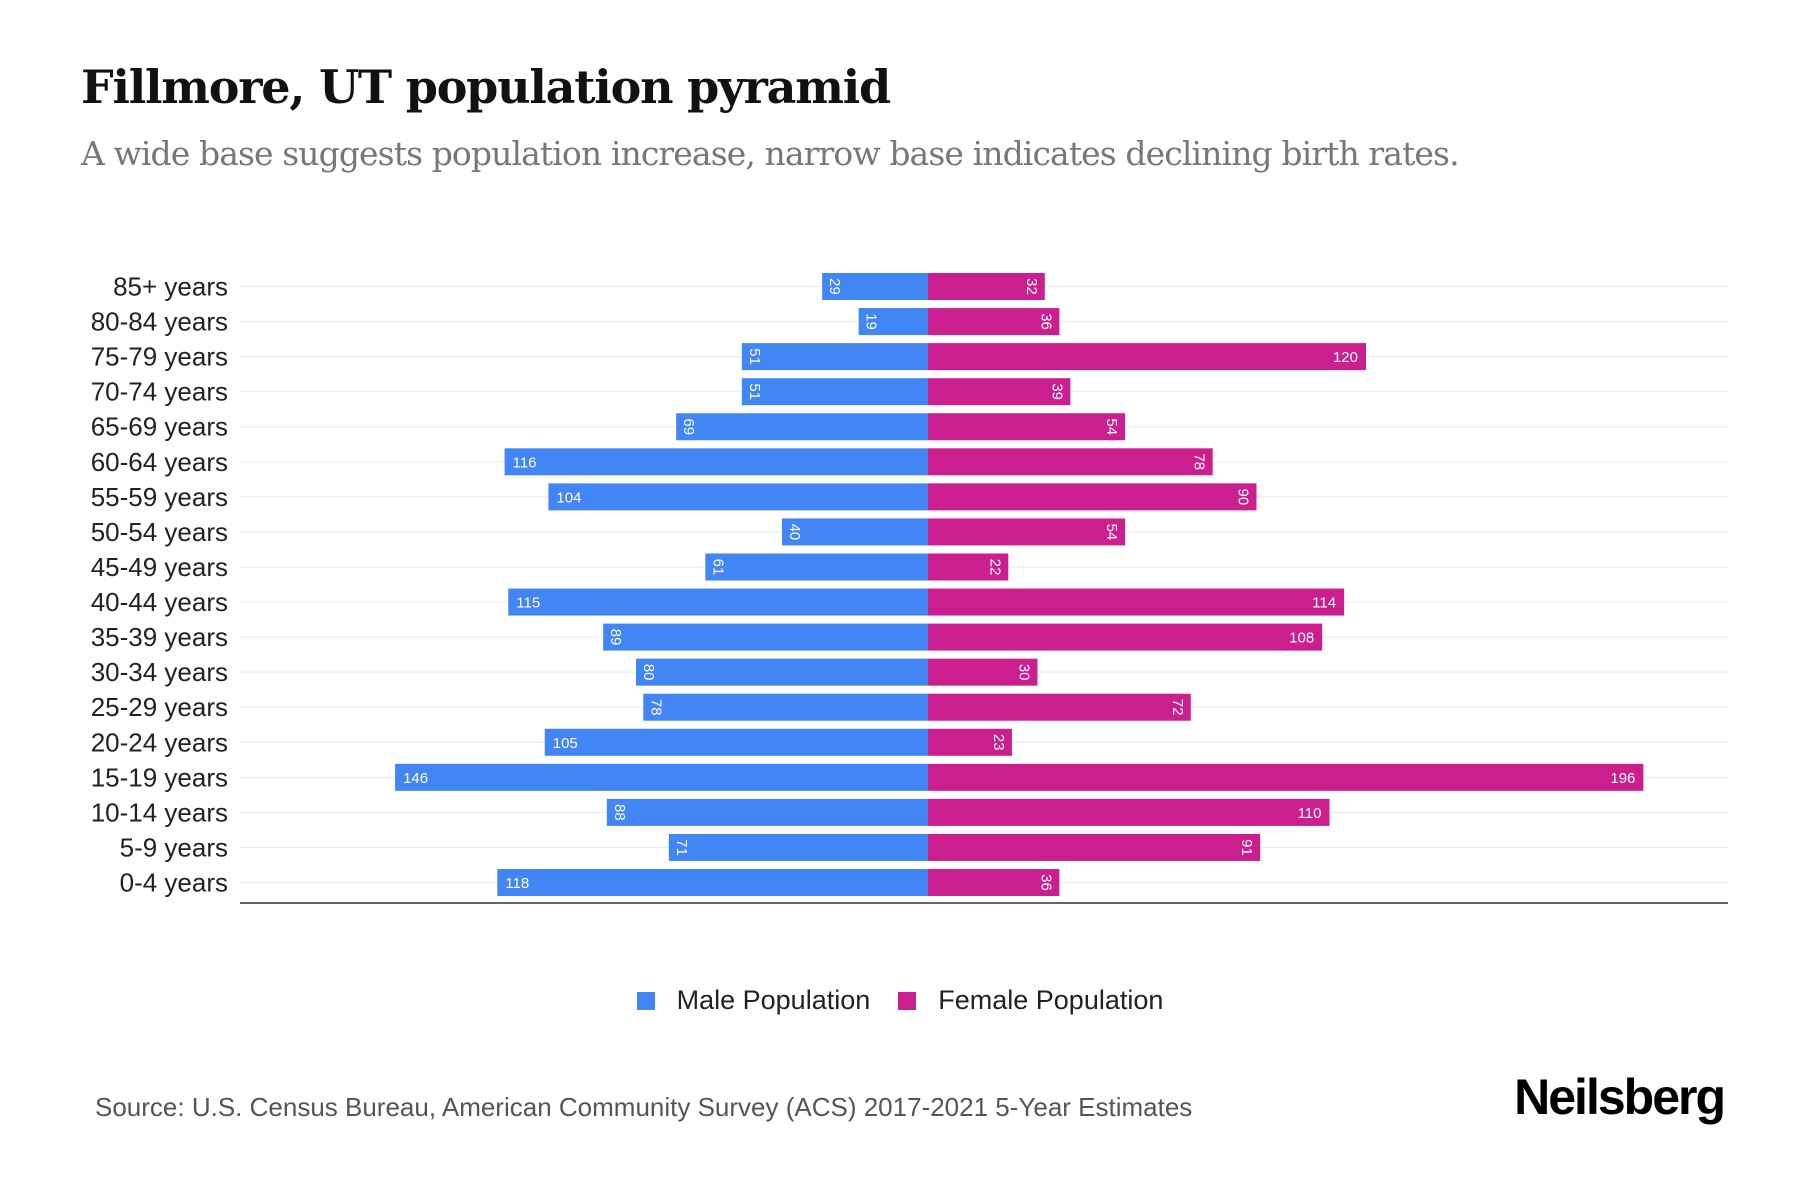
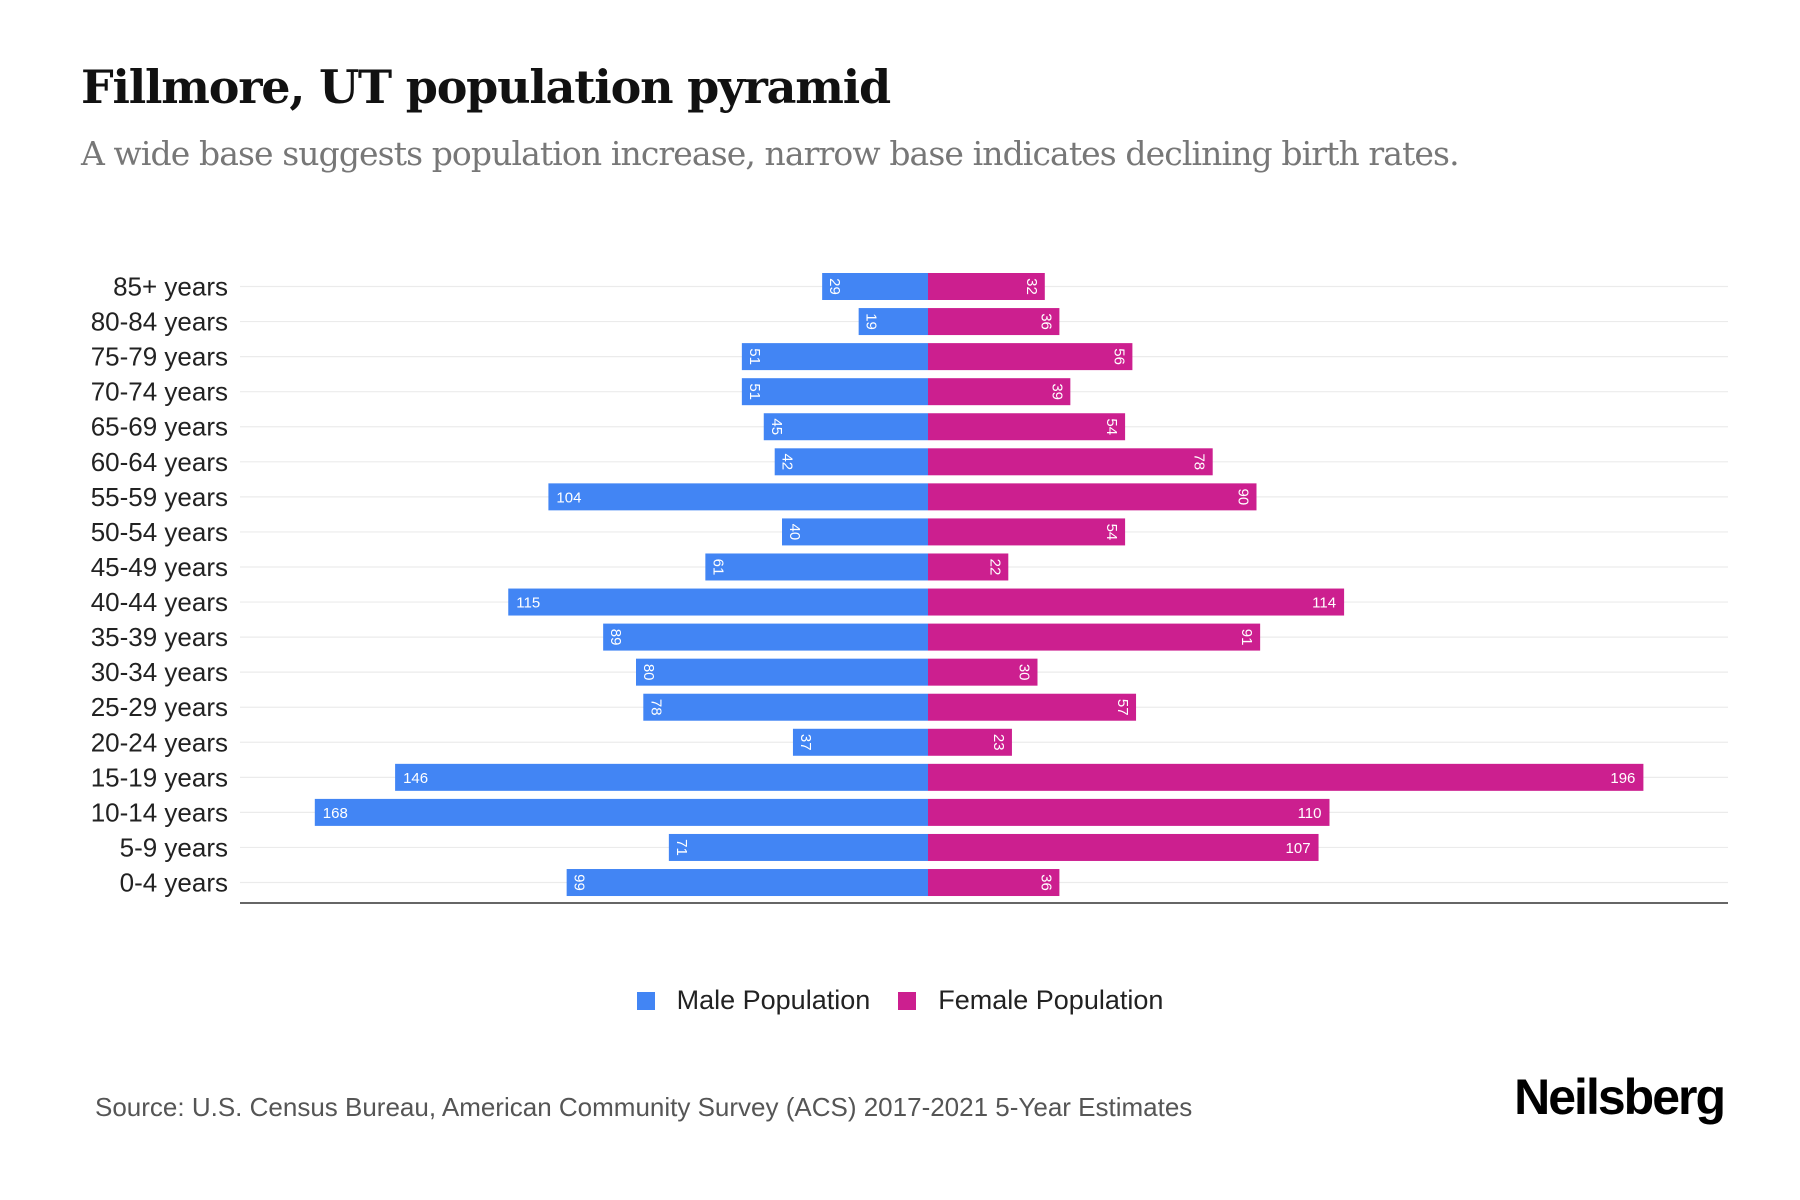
Female Population/75-79 years: 120 -> 56
Male Population/65-69 years: 69 -> 45
Male Population/60-64 years: 116 -> 42
Female Population/35-39 years: 108 -> 91
Female Population/25-29 years: 72 -> 57
Male Population/20-24 years: 105 -> 37
Male Population/10-14 years: 88 -> 168
Female Population/5-9 years: 91 -> 107
Male Population/0-4 years: 118 -> 99
